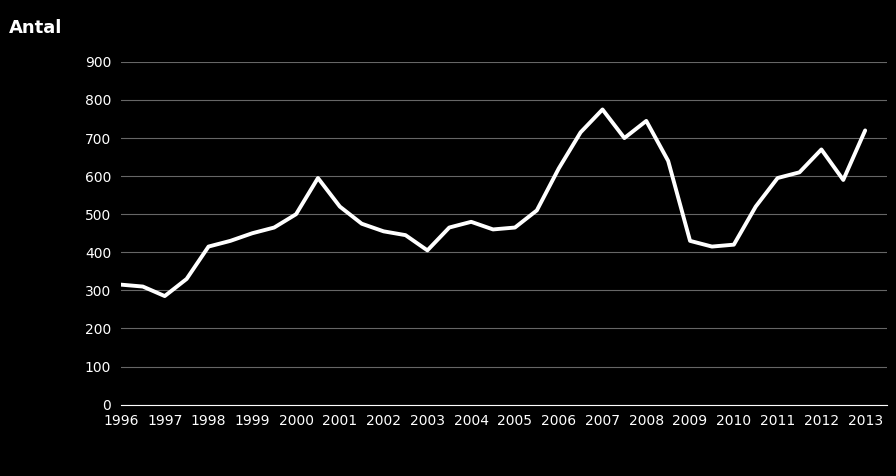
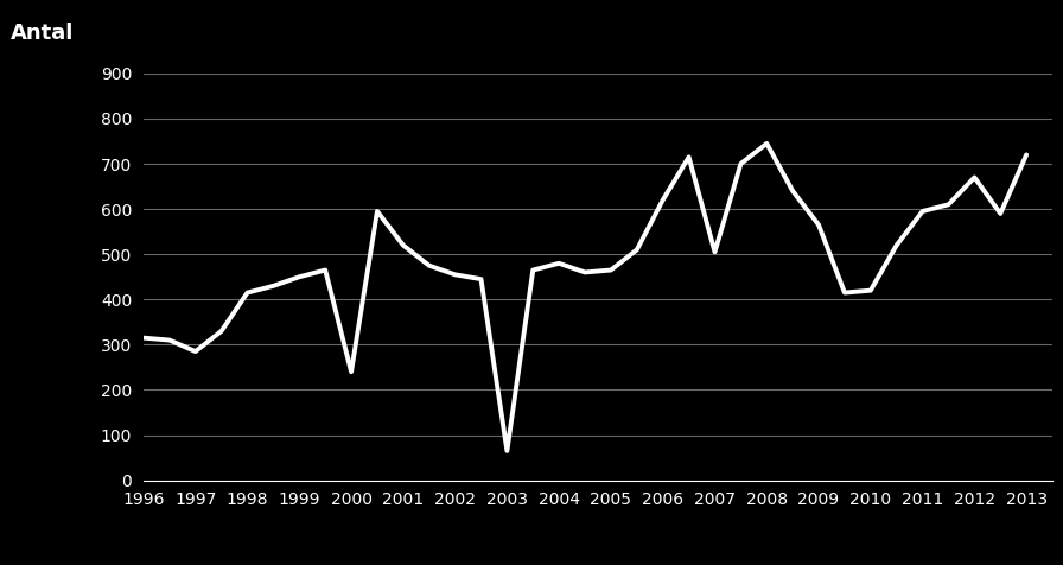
2000: 500 -> 240
2003: 405 -> 65
2007: 775 -> 505
2009: 430 -> 565
